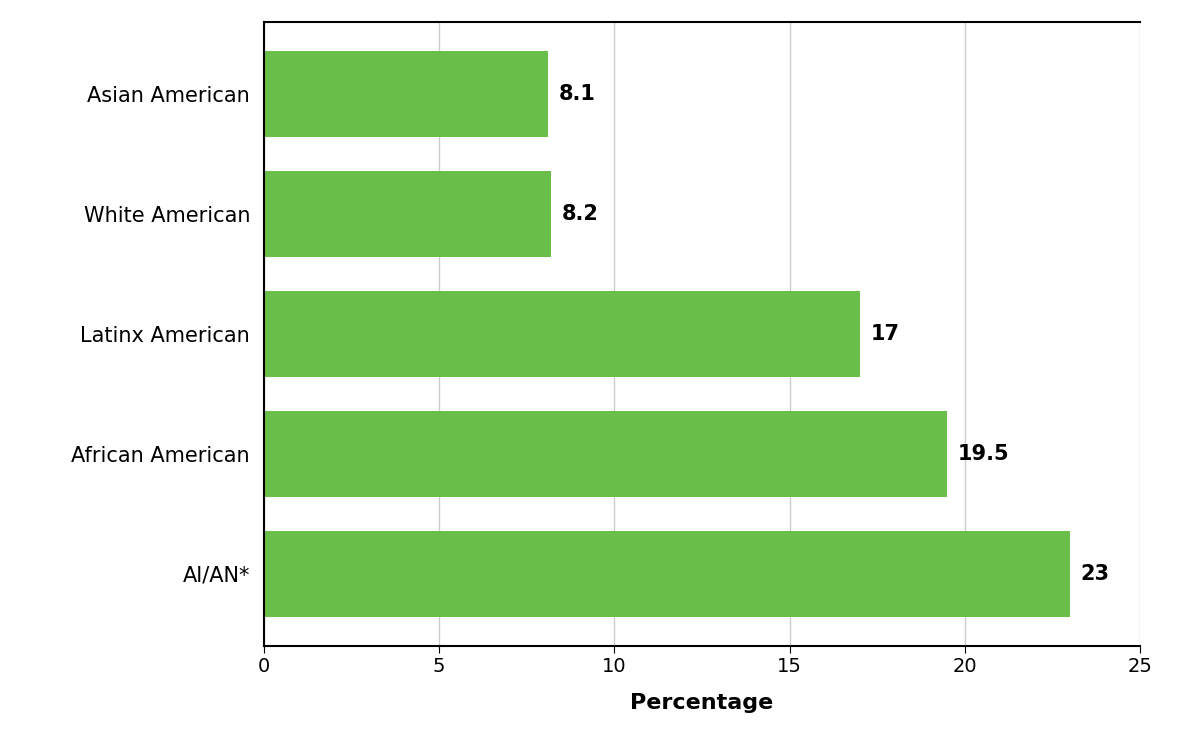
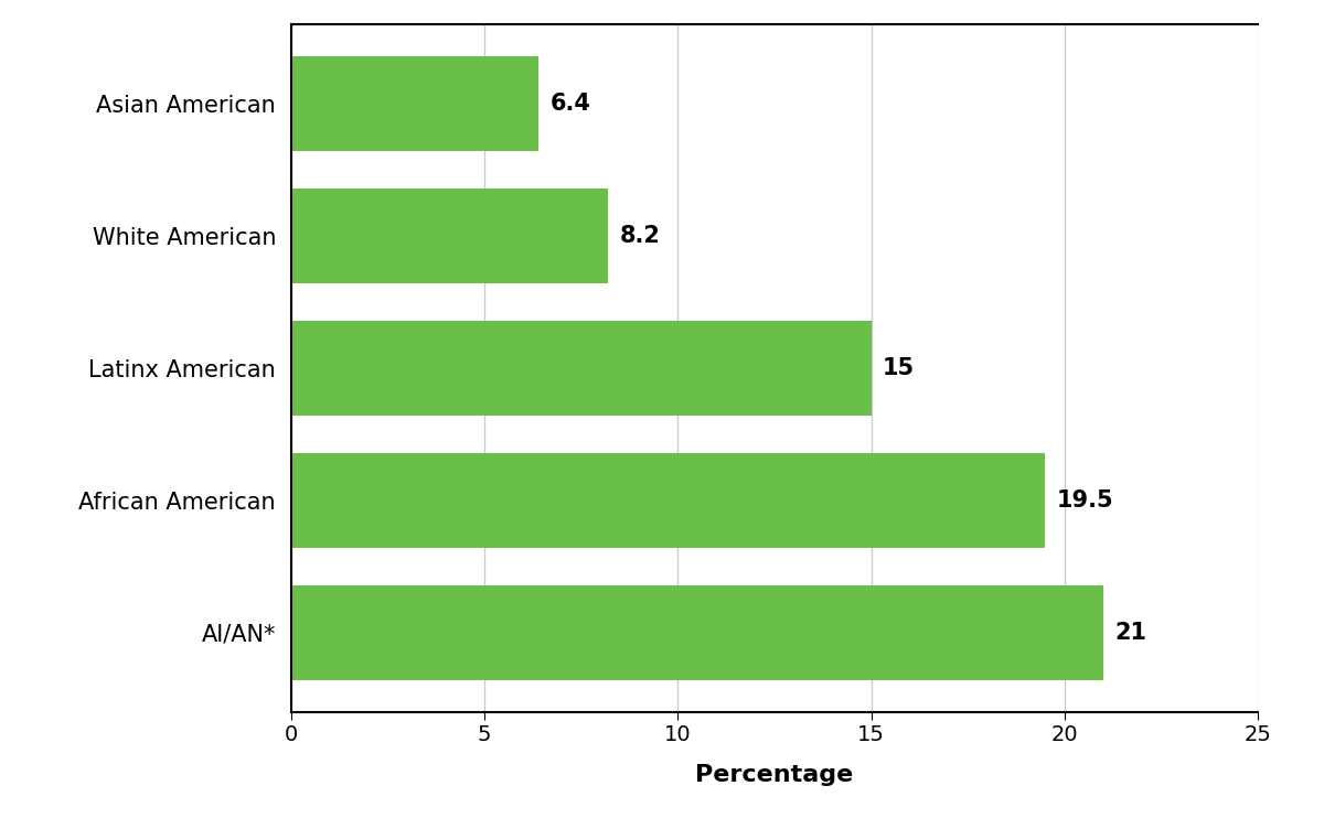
Asian American: 8.1 -> 6.4
Latinx American: 17 -> 15
AI/AN*: 23 -> 21
